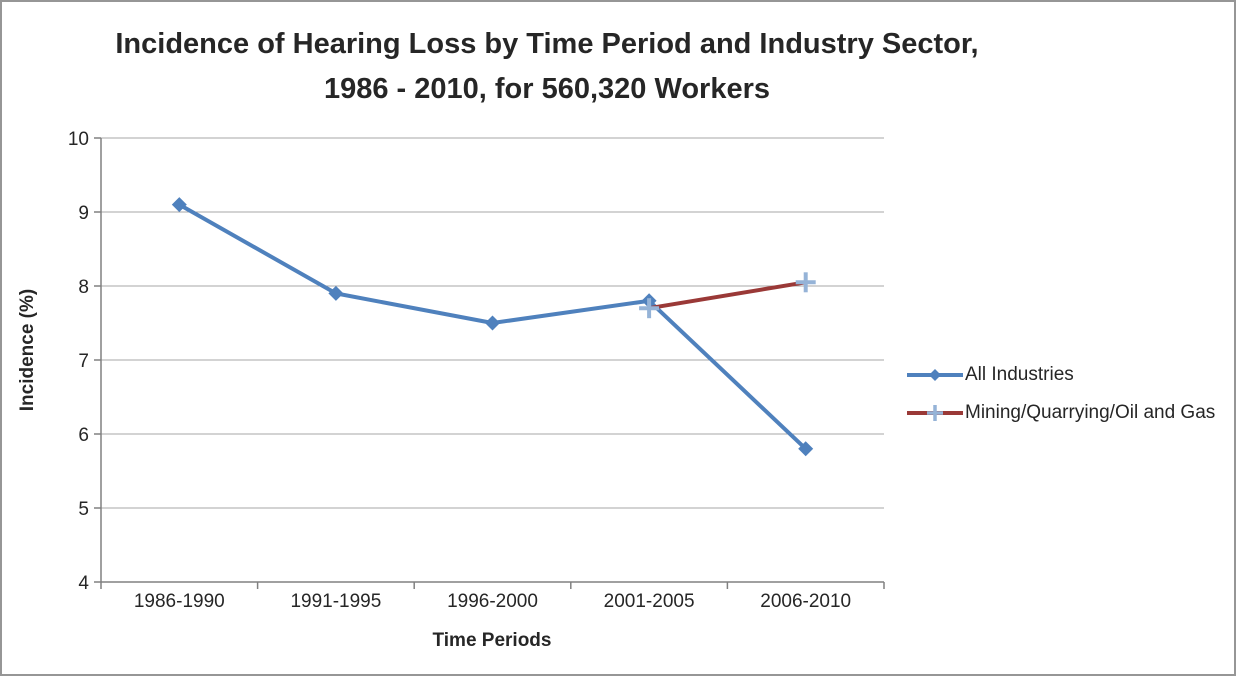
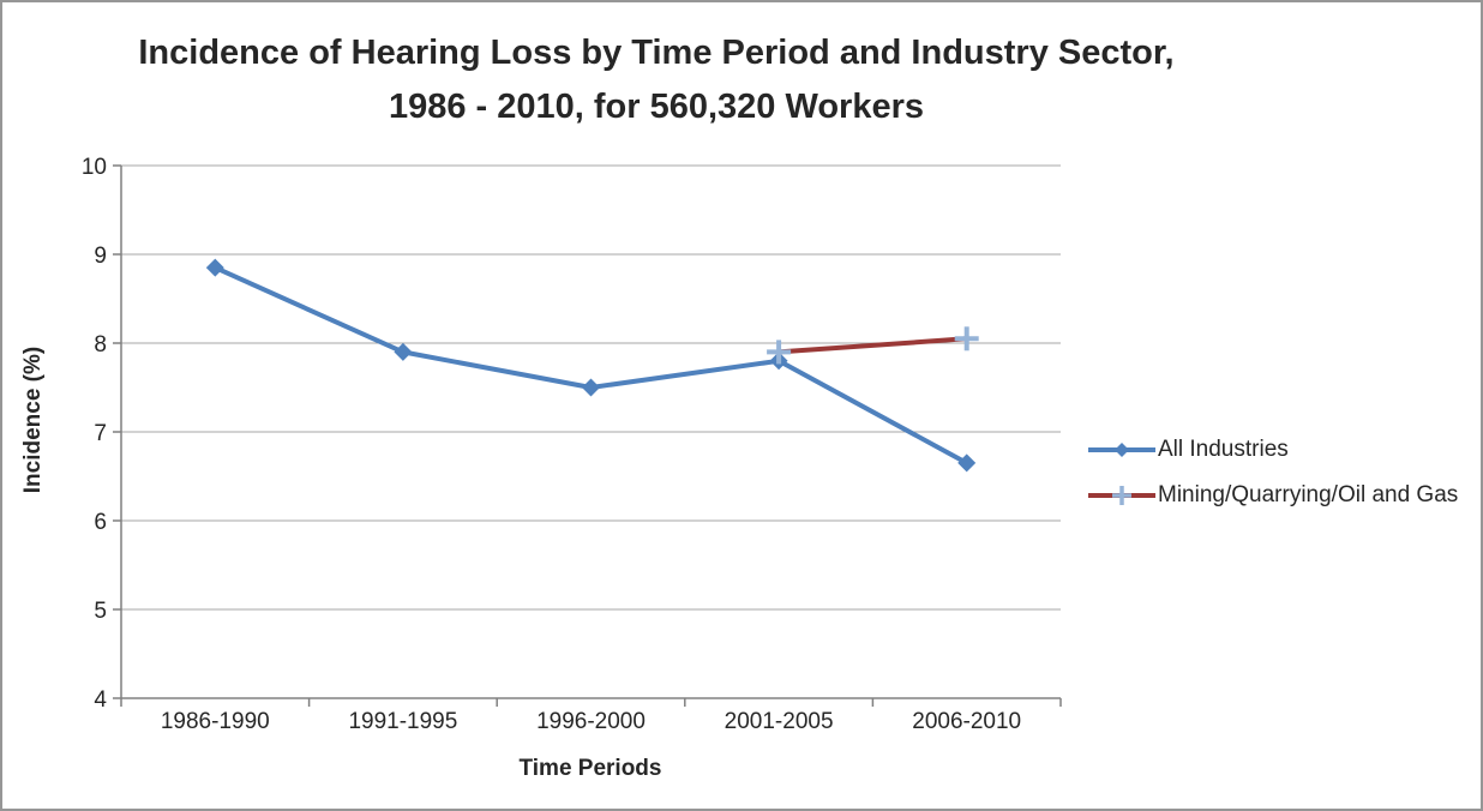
All Industries/1986-1990: 9.1 -> 8.8
Mining/Quarrying/Oil and Gas/2001-2005: 7.7 -> 7.9
All Industries/2006-2010: 5.8 -> 6.7
